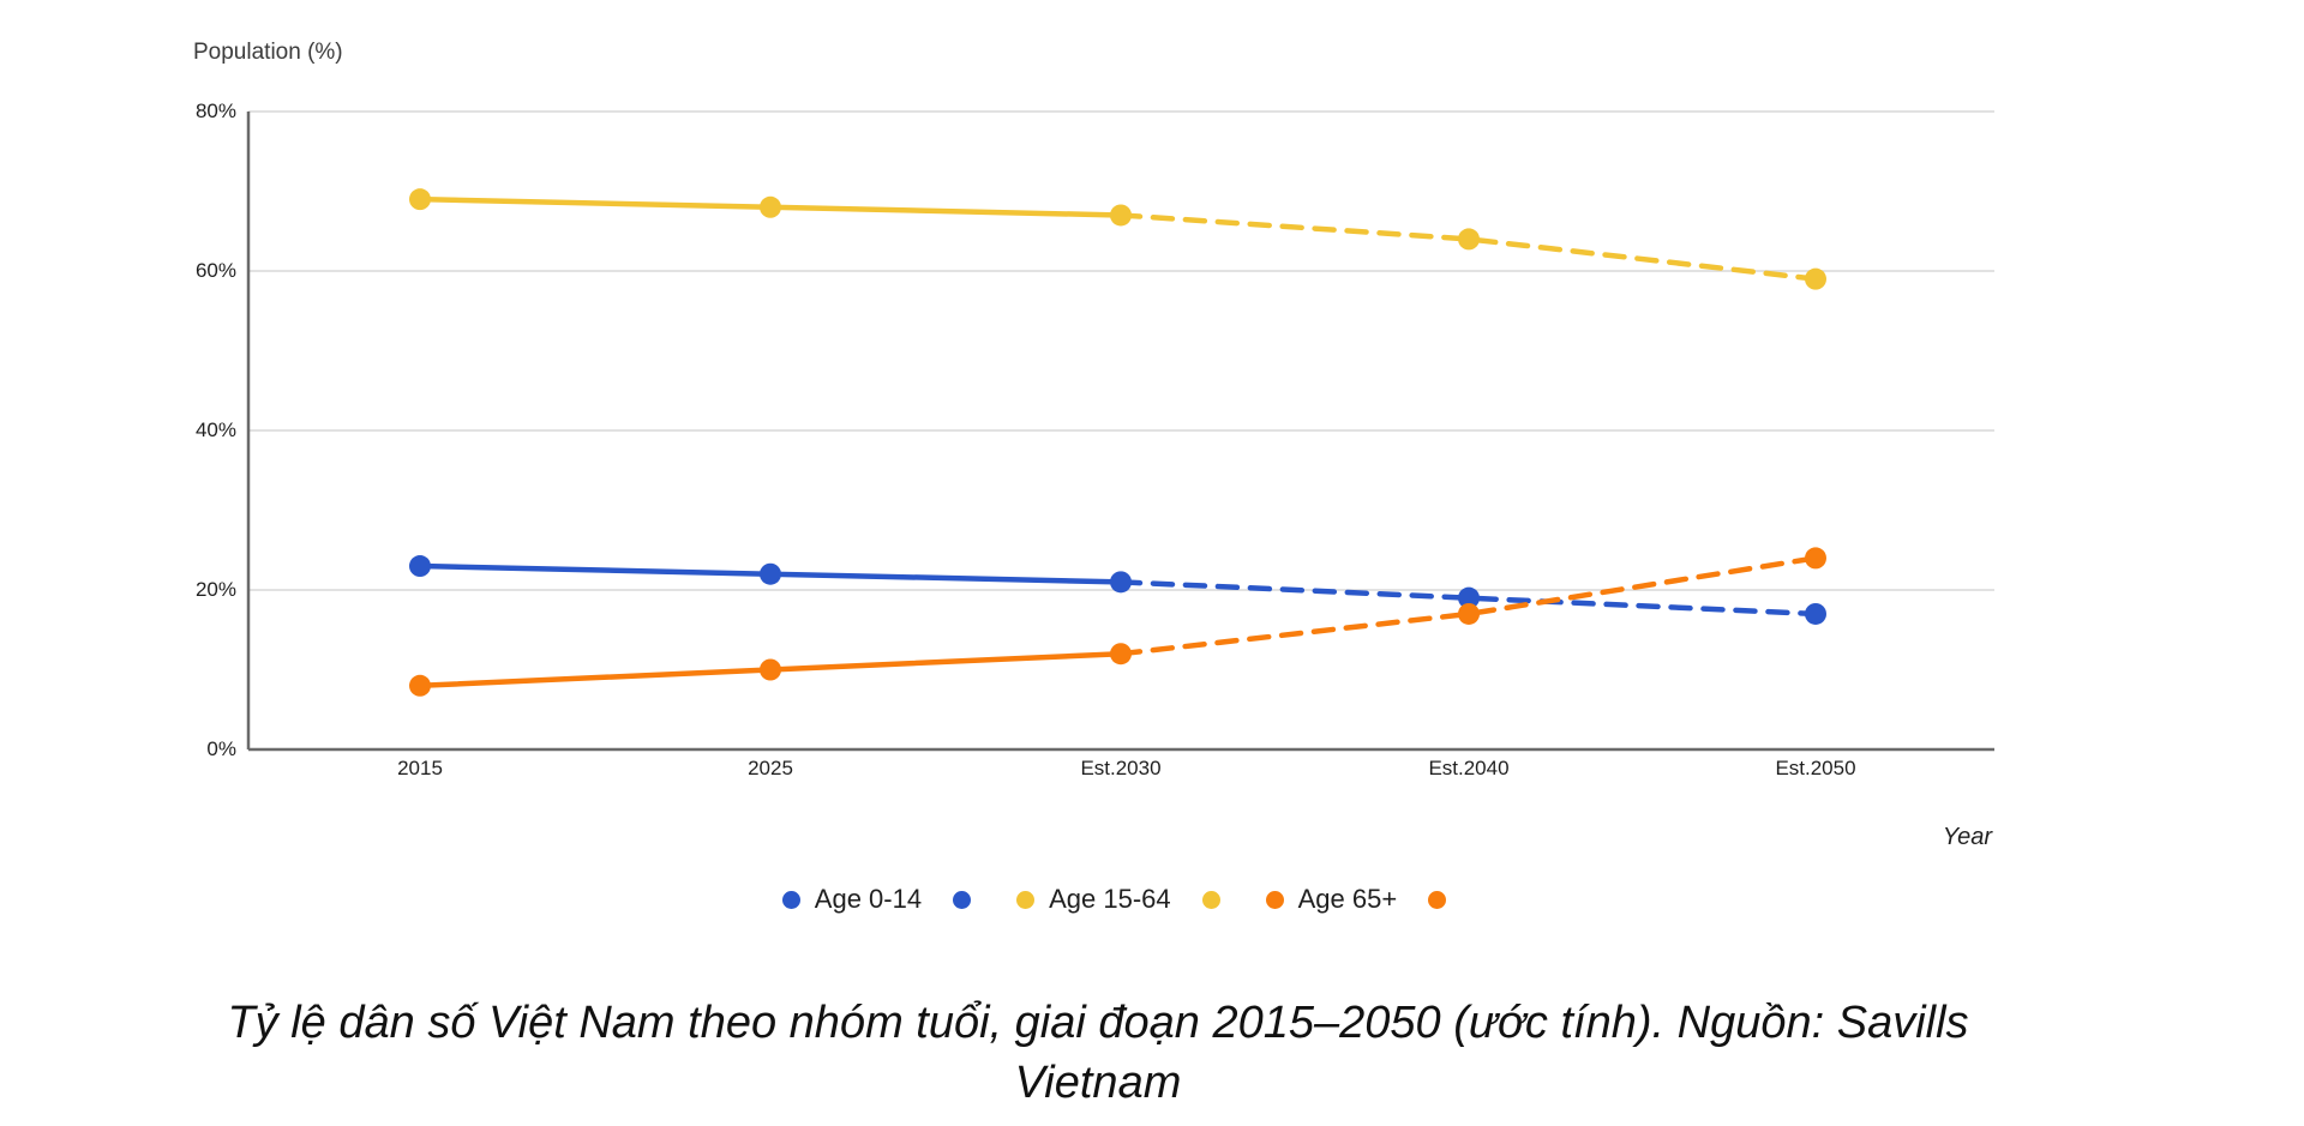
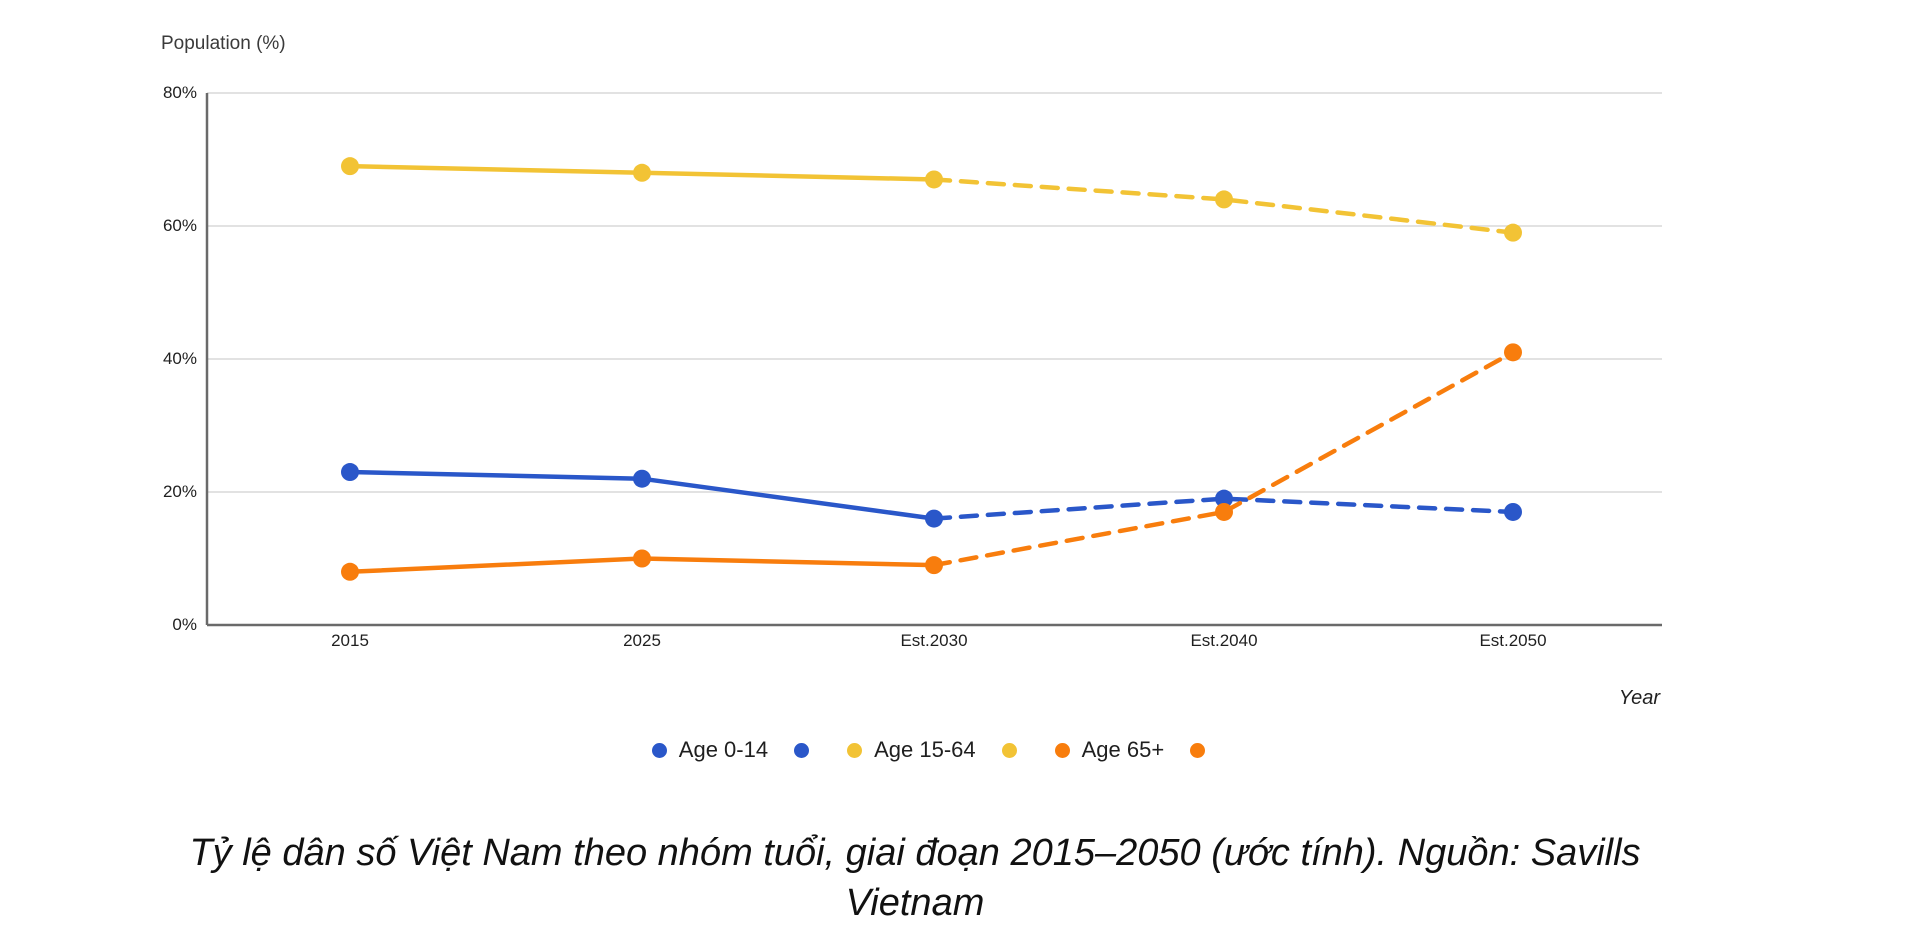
Age 0-14/Est.2030: 21% -> 16%
Age 65+/Est.2030: 12% -> 9%
Age 65+/Est.2050: 24% -> 41%
